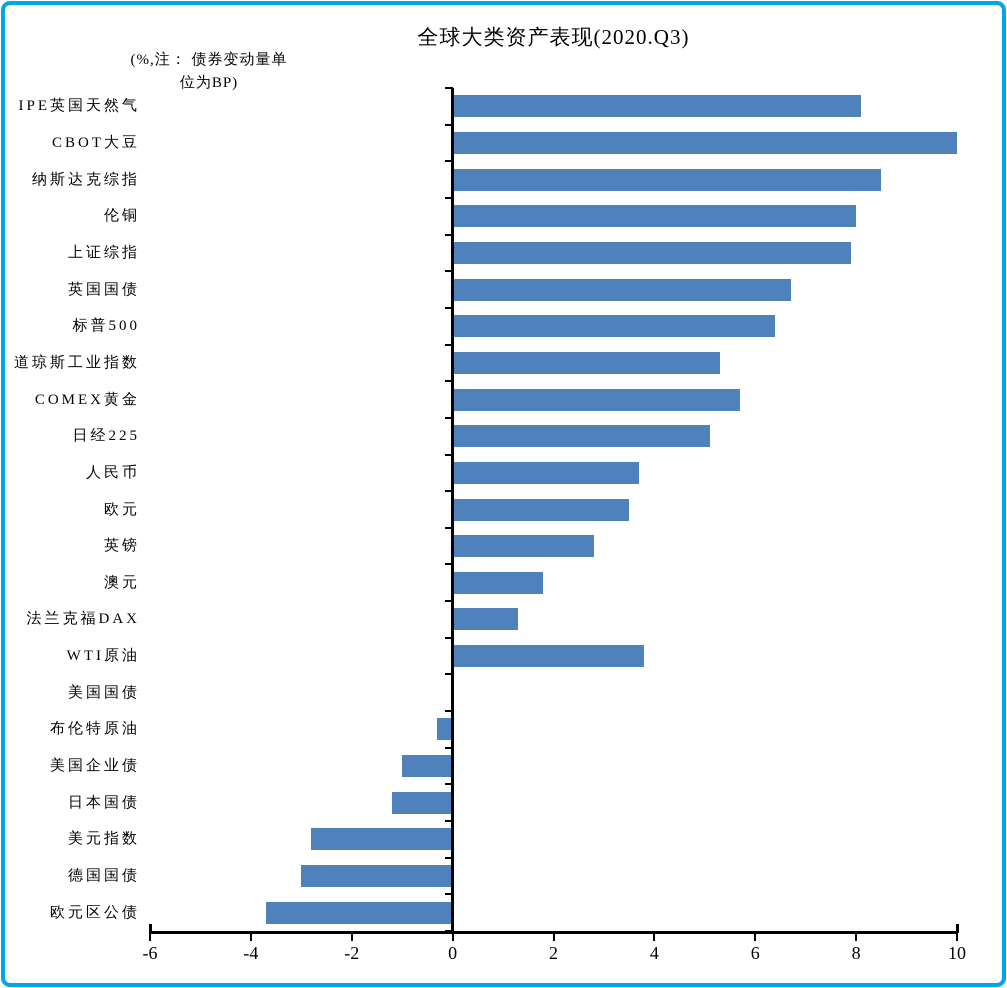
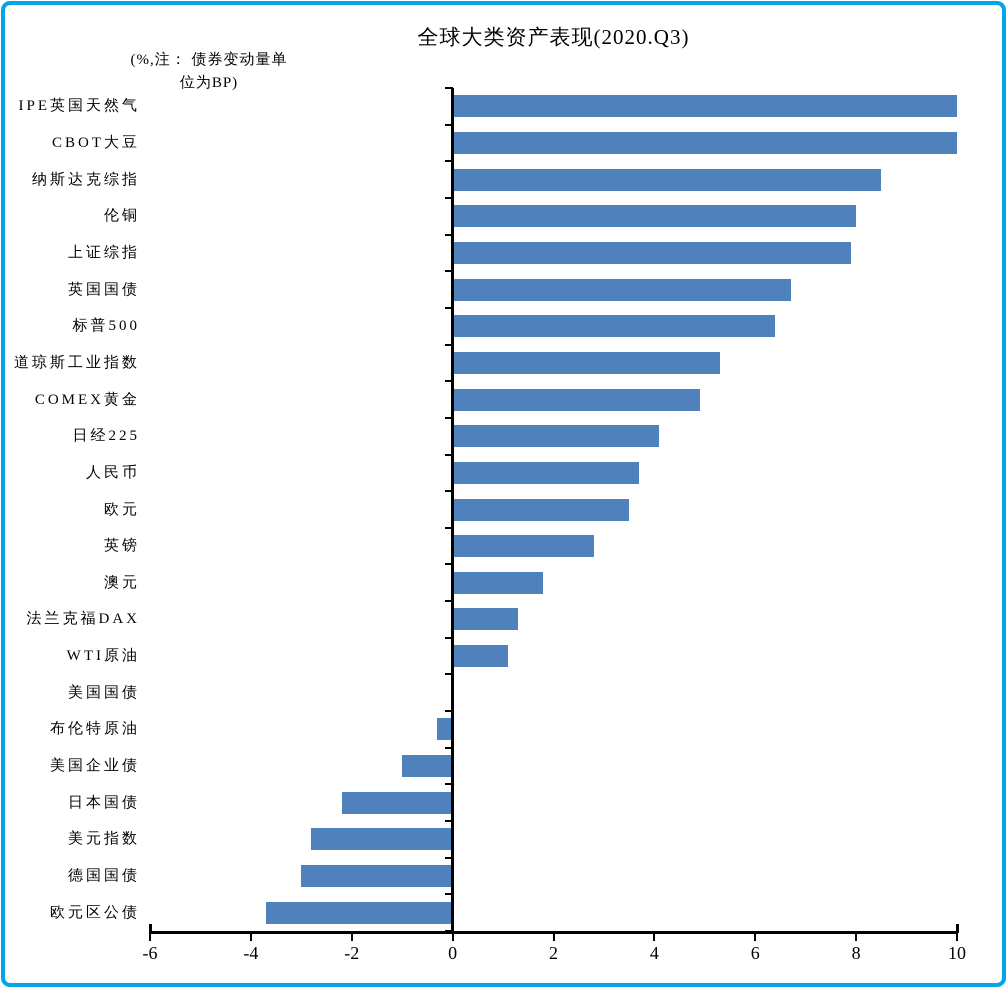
IPE英国天然气: 8.1 -> 10.0
COMEX黄金: 5.7 -> 4.9
日经225: 5.1 -> 4.1
WTI原油: 3.8 -> 1.1
日本国债: -1.2 -> -2.2
